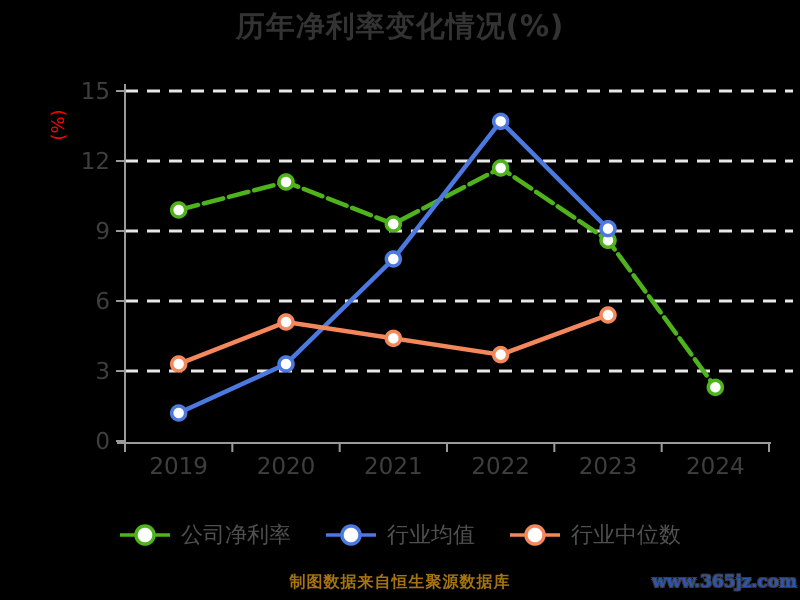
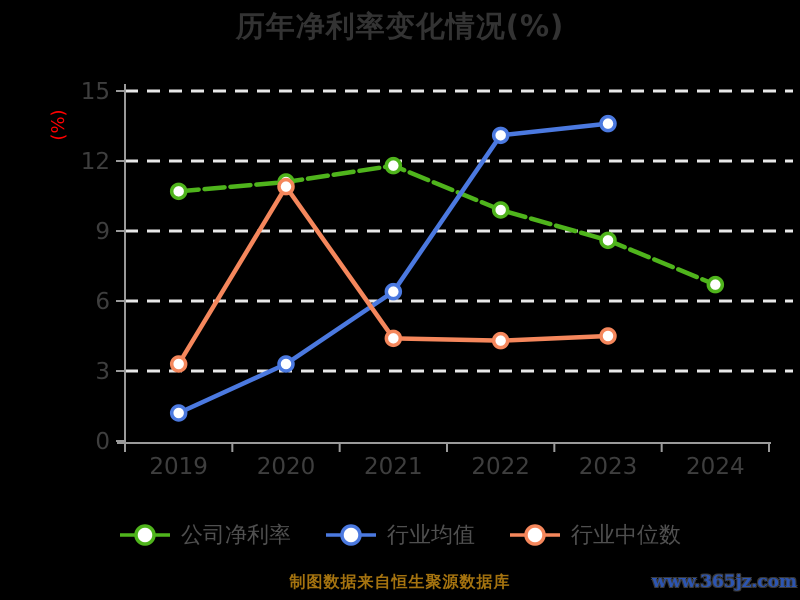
公司净利率/2019: 9.9 -> 10.7
行业中位数/2020: 5.1 -> 10.9
公司净利率/2021: 9.3 -> 11.8
行业均值/2021: 7.8 -> 6.4
公司净利率/2022: 11.7 -> 9.9
行业均值/2022: 13.7 -> 13.1
行业中位数/2022: 3.7 -> 4.3
行业均值/2023: 9.1 -> 13.6
行业中位数/2023: 5.4 -> 4.5
公司净利率/2024: 2.3 -> 6.7
